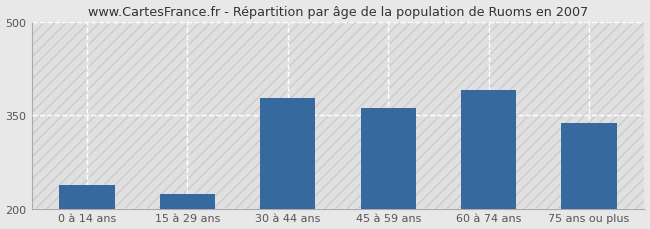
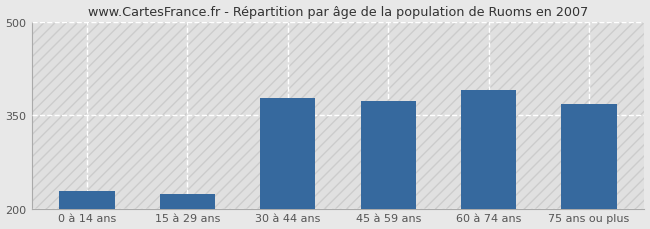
0 à 14 ans: 238 -> 228
45 à 59 ans: 362 -> 373
75 ans ou plus: 338 -> 368
